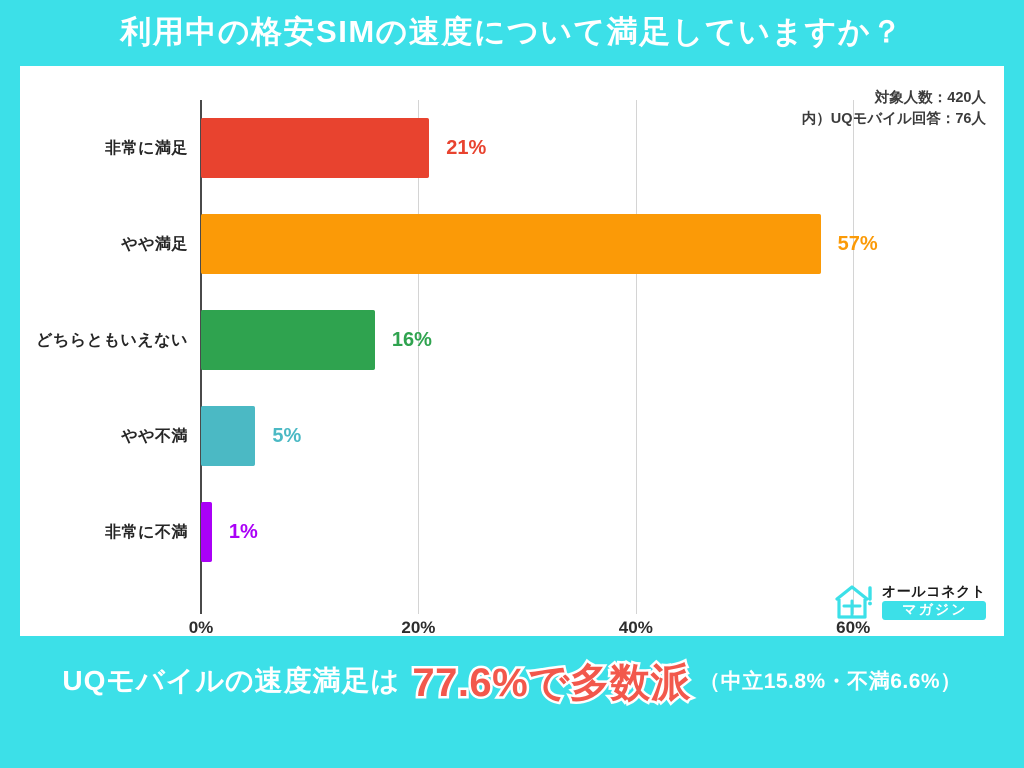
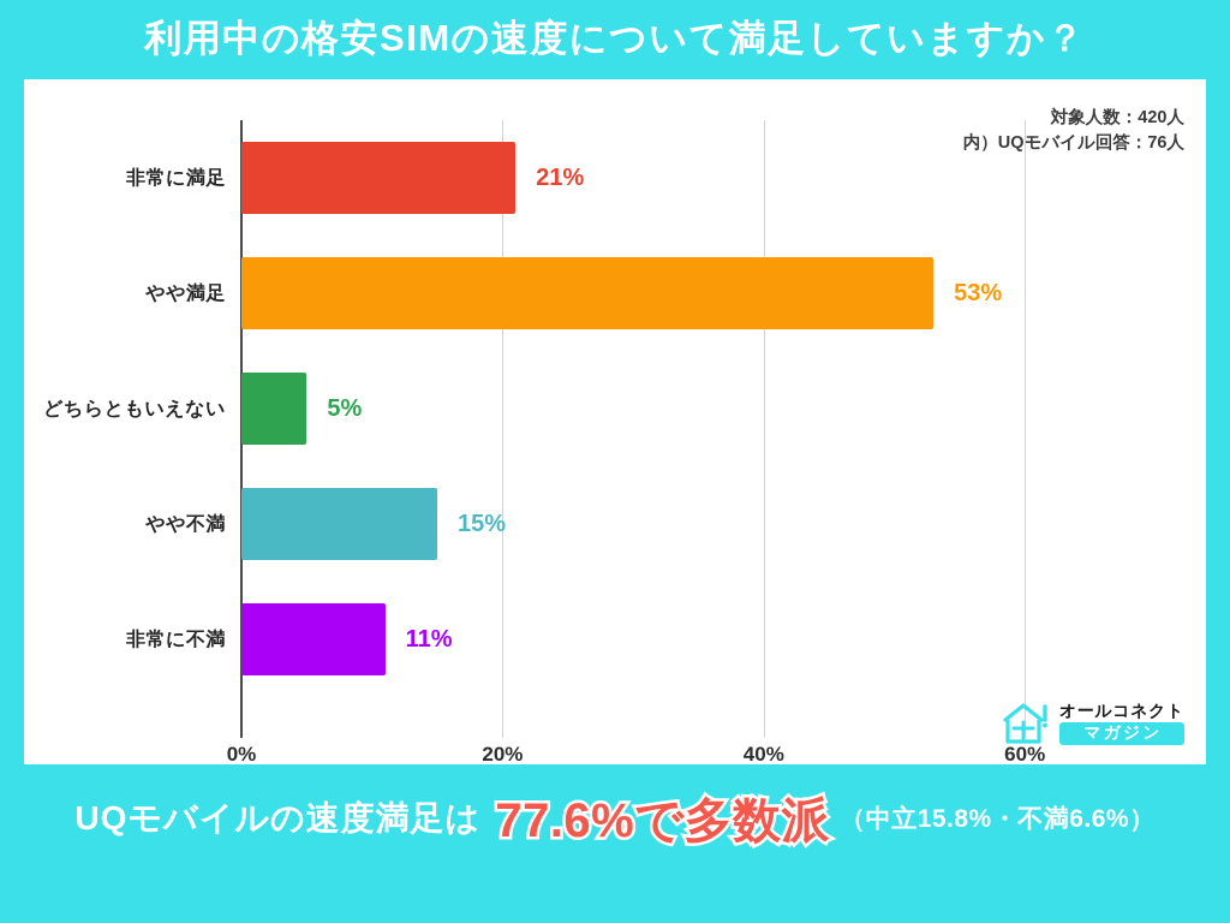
やや満足: 57% -> 53%
どちらともいえない: 16% -> 5%
やや不満: 5% -> 15%
非常に不満: 1% -> 11%
